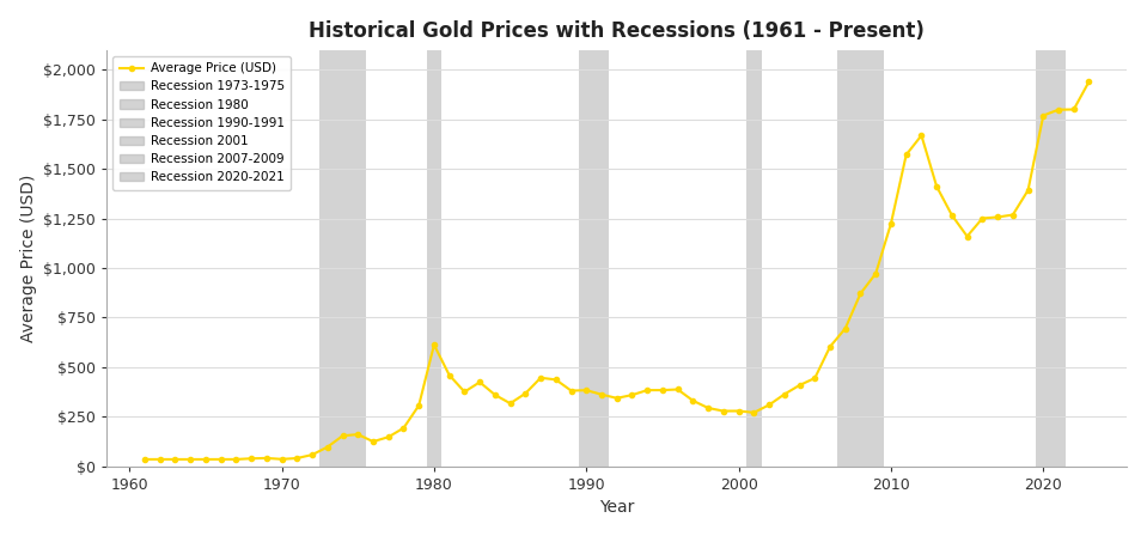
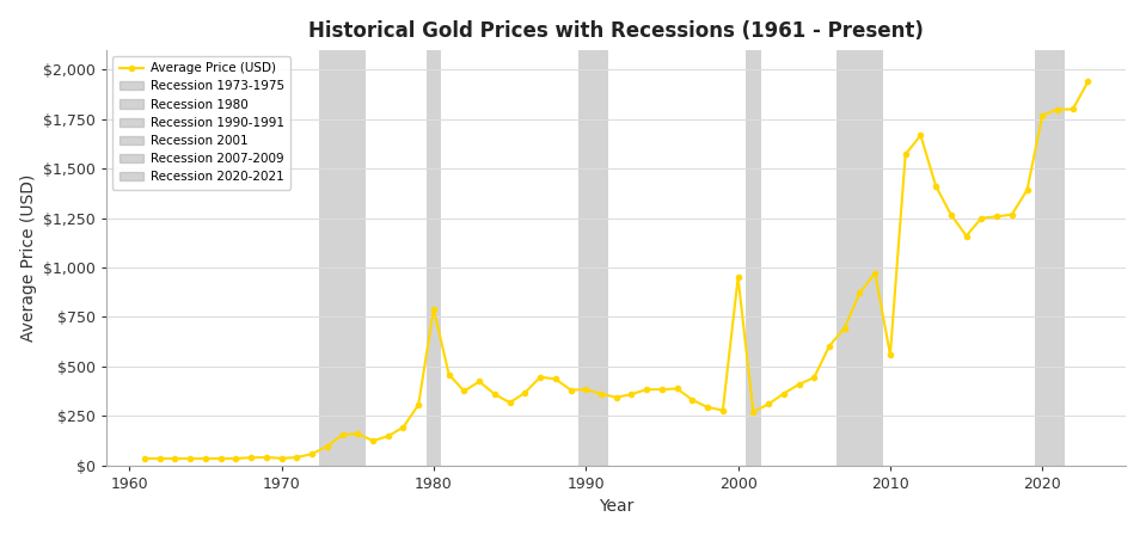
1980: $610 -> $790
2000: $280 -> $950
2010: $1,220 -> $560
